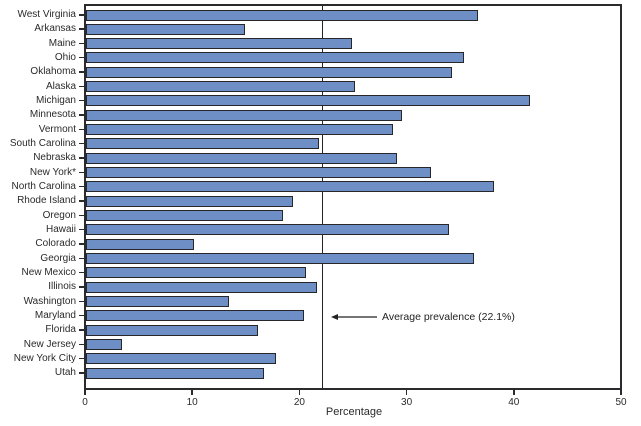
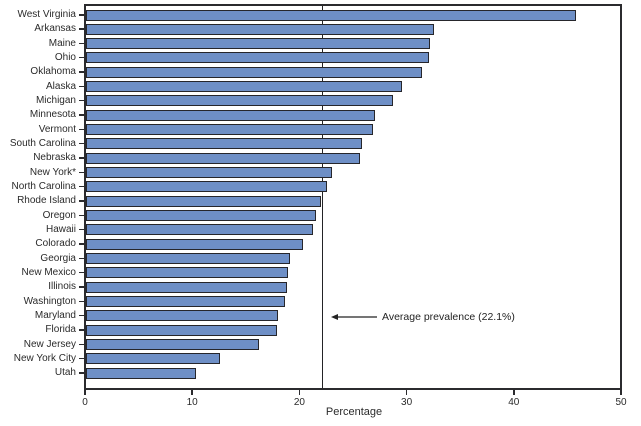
West Virginia: 36.7 -> 45.9
Arkansas: 14.9 -> 32.6
Maine: 24.9 -> 32.2
Ohio: 35.4 -> 32.1
Oklahoma: 34.3 -> 31.5
Alaska: 25.2 -> 29.6
Michigan: 41.6 -> 28.7
Minnesota: 29.6 -> 27.1
Vermont: 28.7 -> 26.9
South Carolina: 21.8 -> 25.8
Nebraska: 29.1 -> 25.7
New York*: 32.3 -> 23.0
North Carolina: 38.2 -> 22.6
Rhode Island: 19.4 -> 22.0
Oregon: 18.4 -> 21.5
Hawaii: 34.0 -> 21.3
Colorado: 10.1 -> 20.3
Georgia: 36.3 -> 19.1
New Mexico: 20.6 -> 18.9
Illinois: 21.6 -> 18.8
Washington: 13.4 -> 18.6
Maryland: 20.4 -> 18.0
Florida: 16.1 -> 17.9
New Jersey: 3.4 -> 16.2
New York City: 17.8 -> 12.5
Utah: 16.7 -> 10.3
